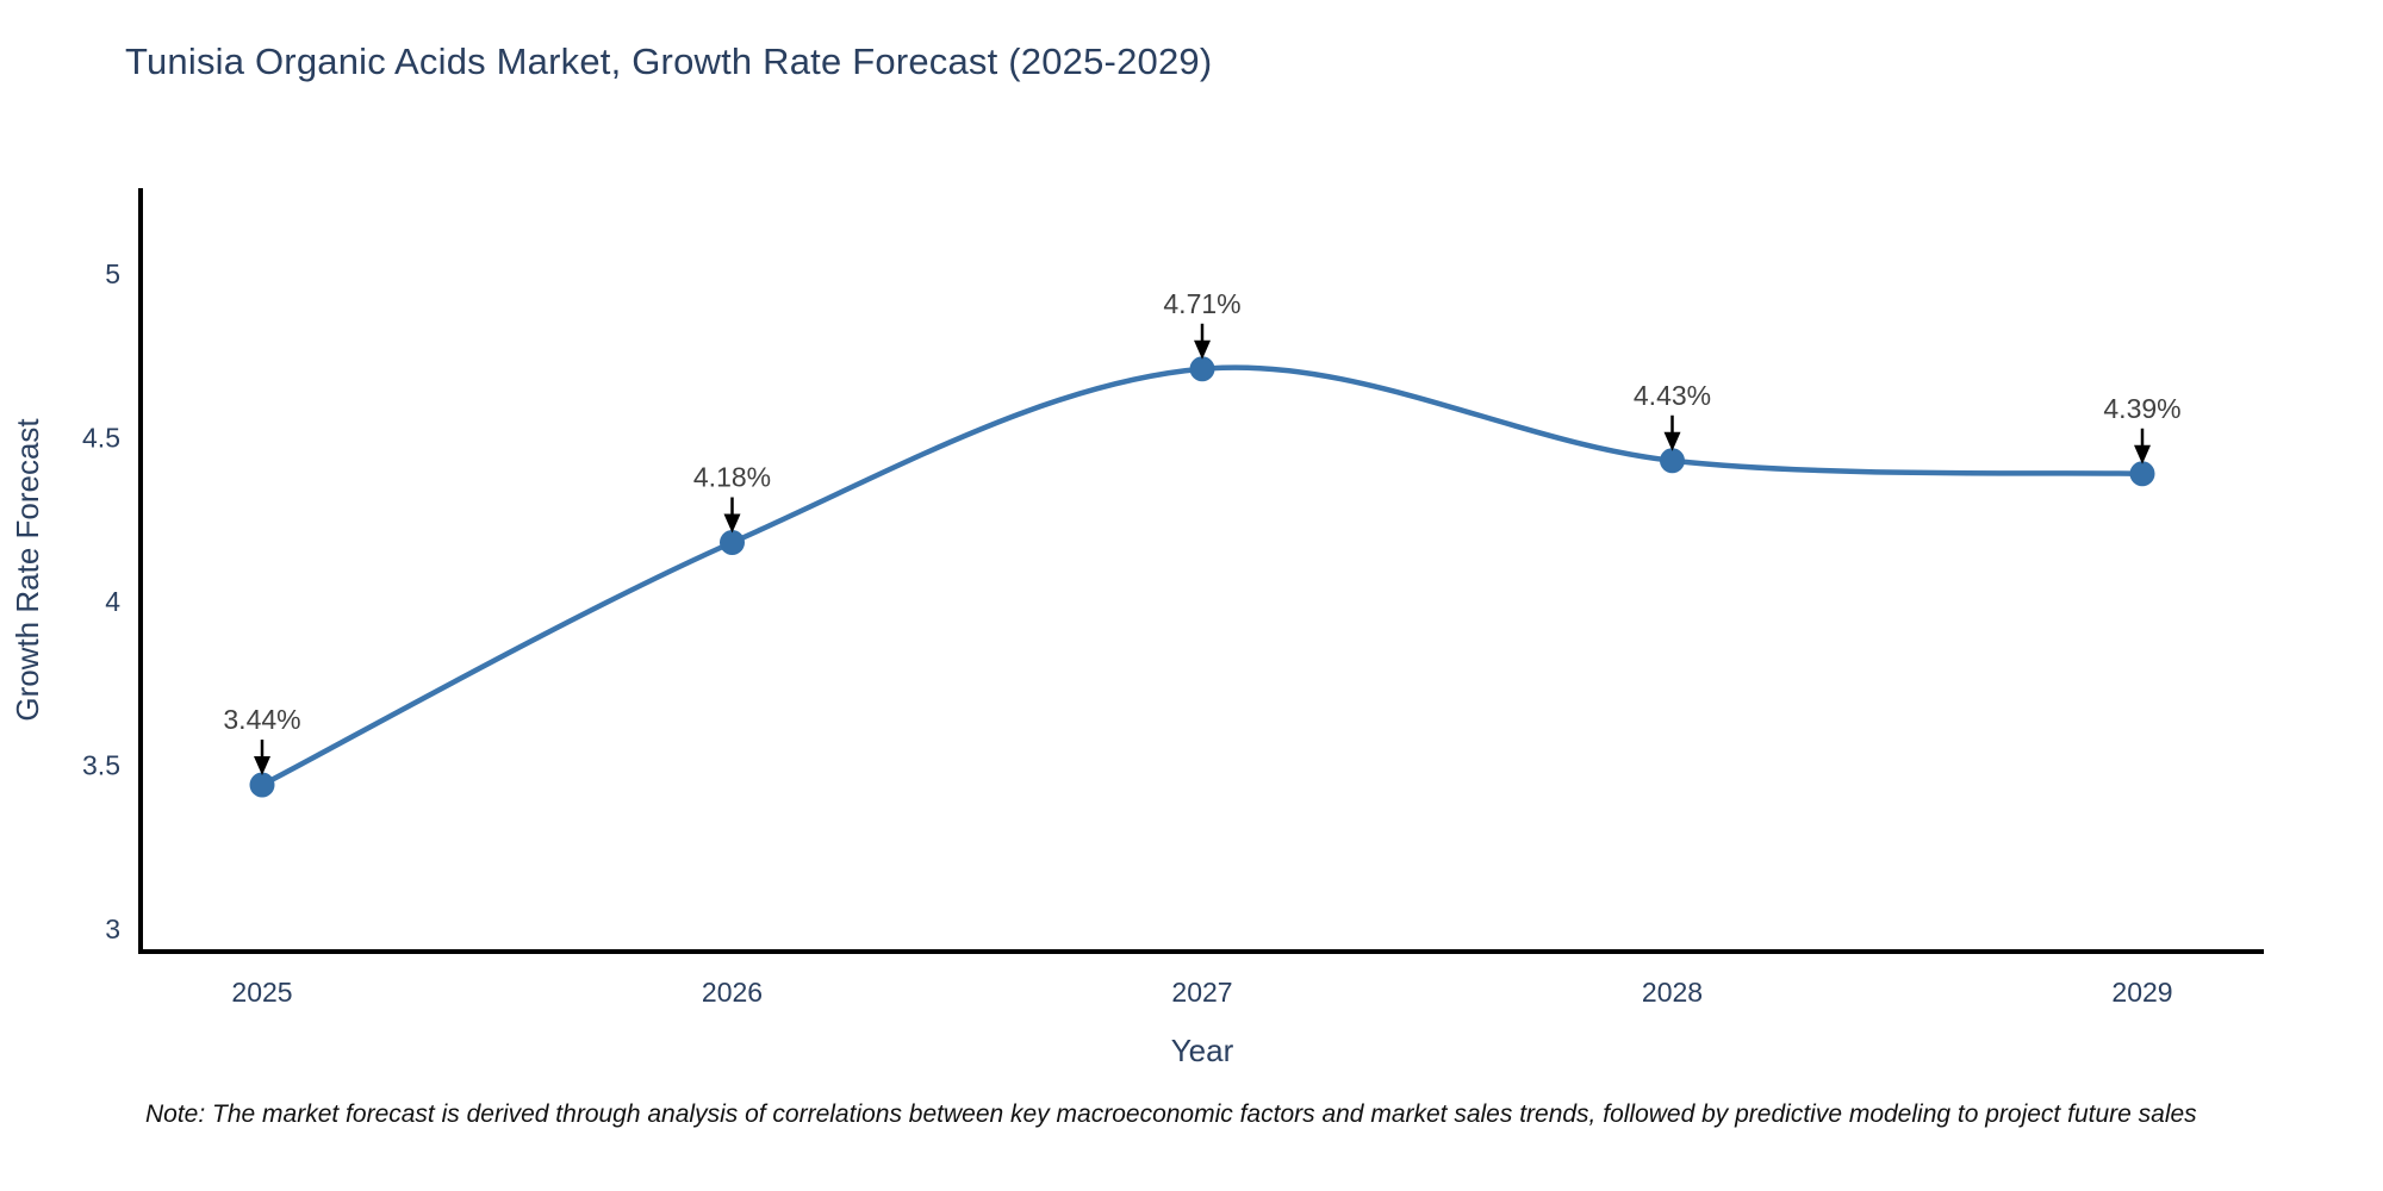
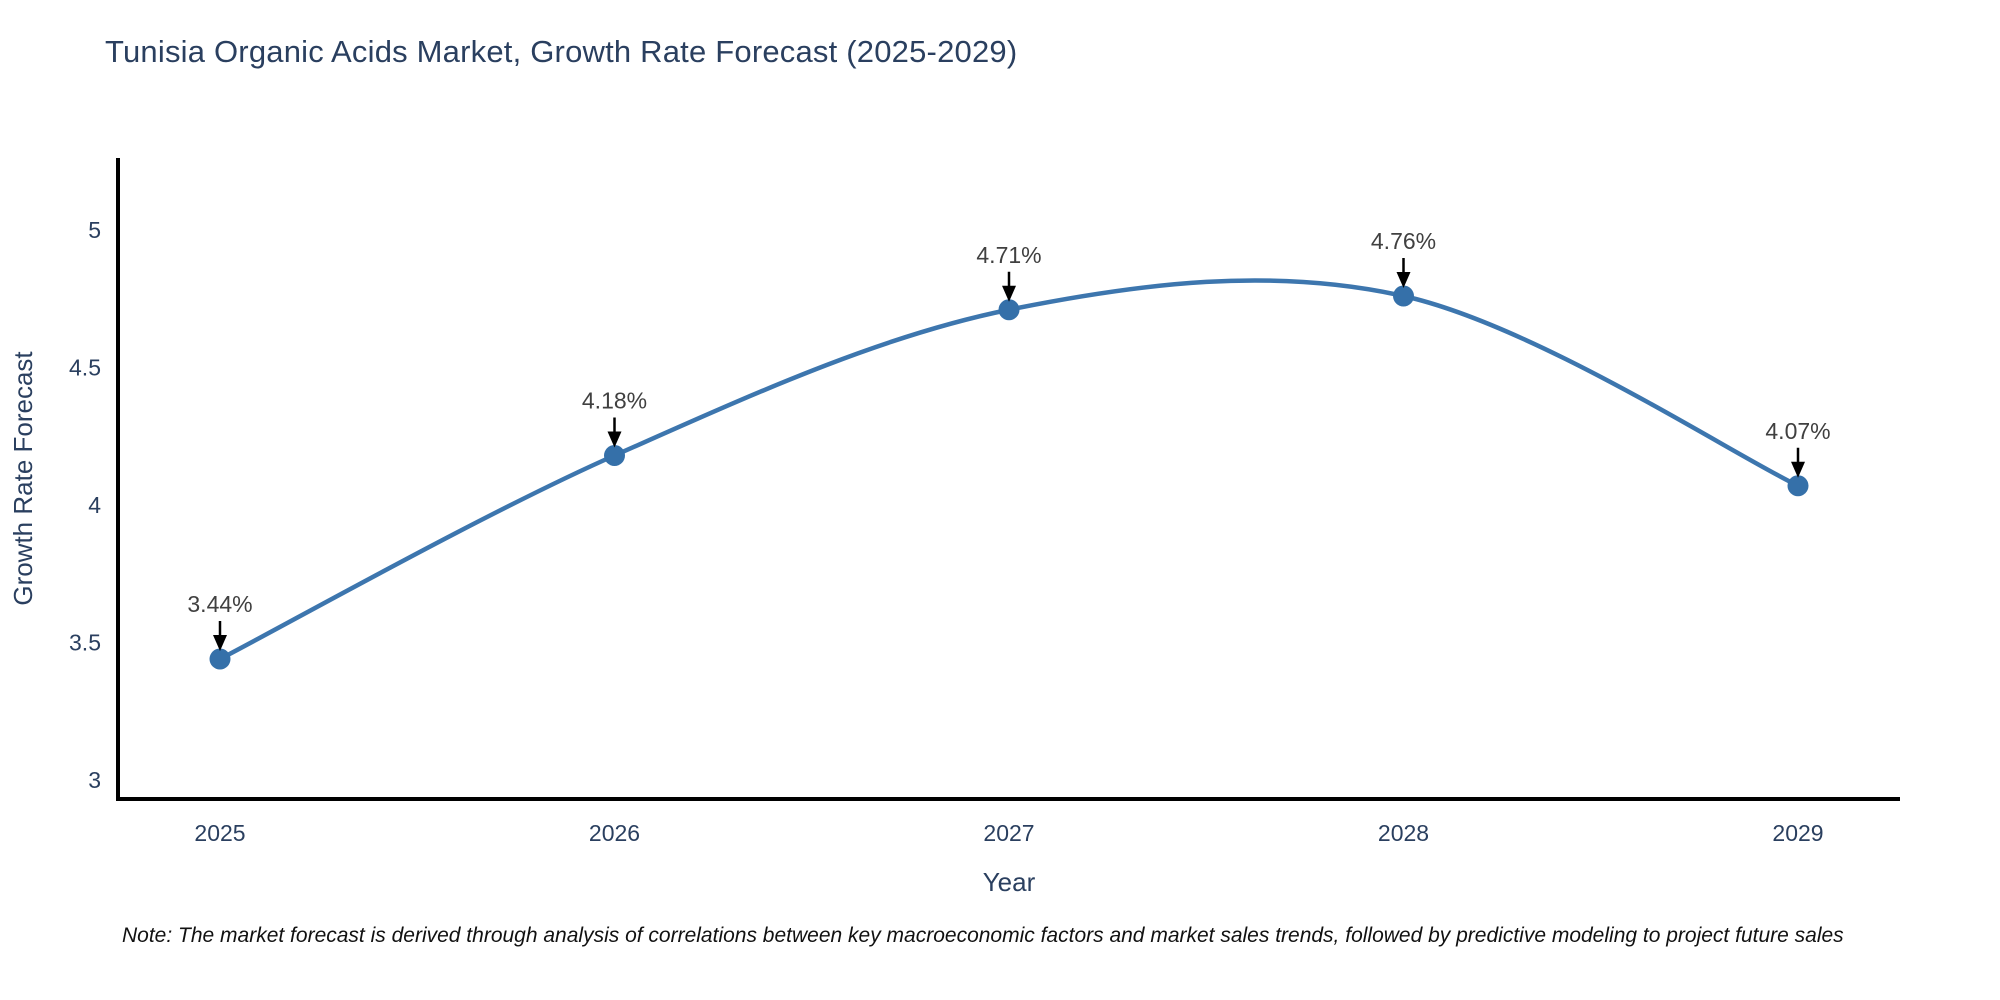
2028: 4.43% -> 4.76%
2029: 4.39% -> 4.07%
